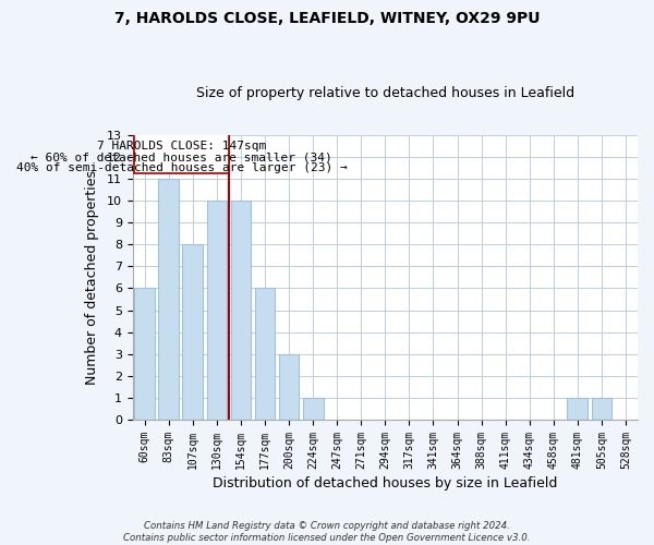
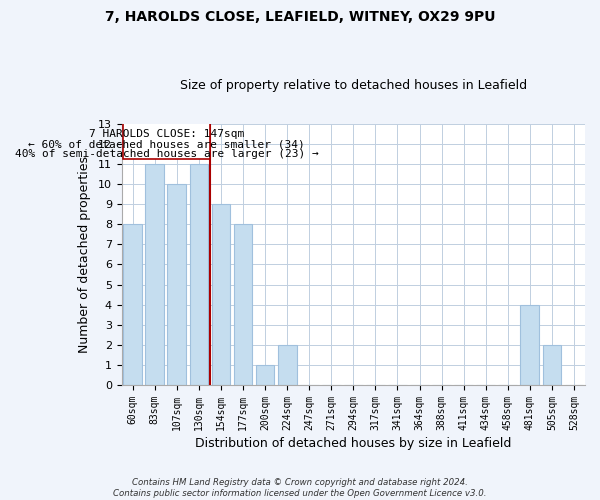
60sqm: 6 -> 8
107sqm: 8 -> 10
130sqm: 10 -> 11
154sqm: 10 -> 9
177sqm: 6 -> 8
200sqm: 3 -> 1
224sqm: 1 -> 2
481sqm: 1 -> 4
505sqm: 1 -> 2
